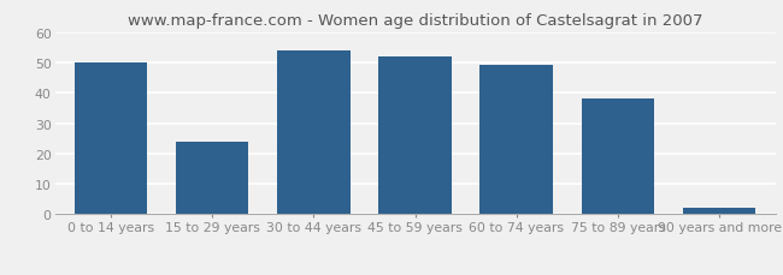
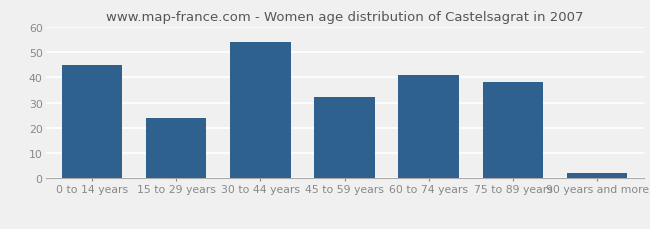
0 to 14 years: 50 -> 45
45 to 59 years: 52 -> 32
60 to 74 years: 49 -> 41
